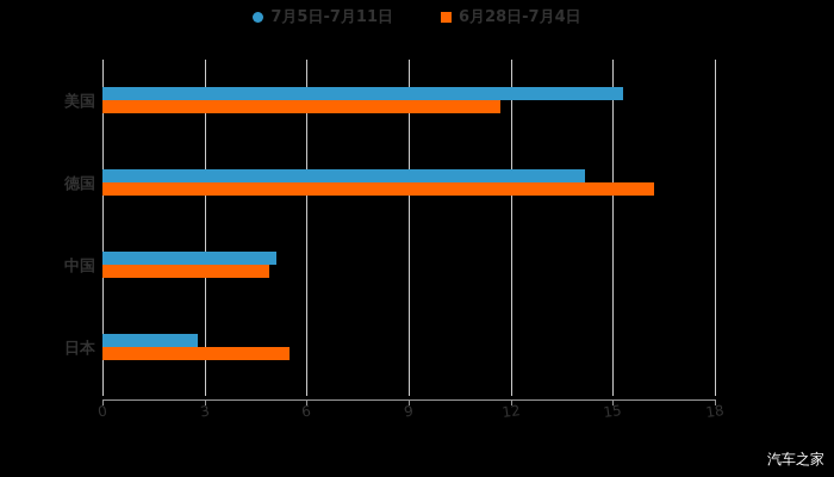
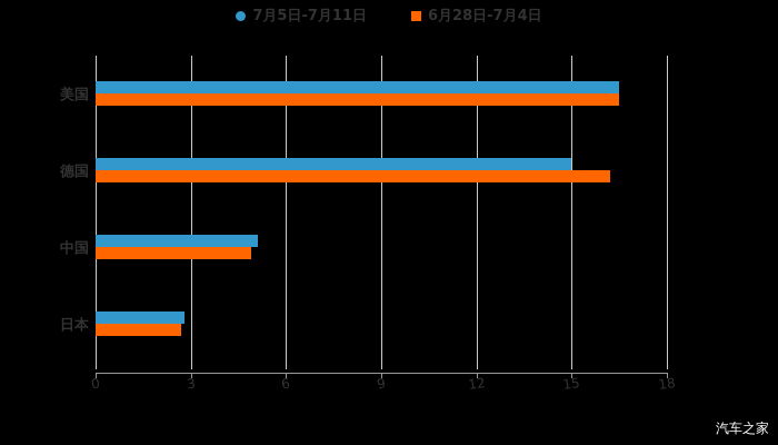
7月5日-7月11日/美国: 15.3 -> 16.5
6月28日-7月4日/美国: 11.7 -> 16.5
7月5日-7月11日/德国: 14.2 -> 15.0
6月28日-7月4日/日本: 5.5 -> 2.7
